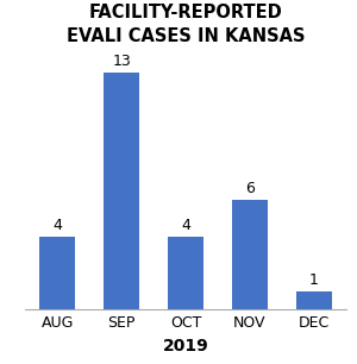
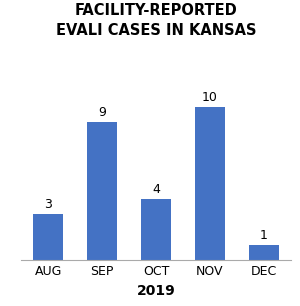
AUG: 4 -> 3
SEP: 13 -> 9
NOV: 6 -> 10
